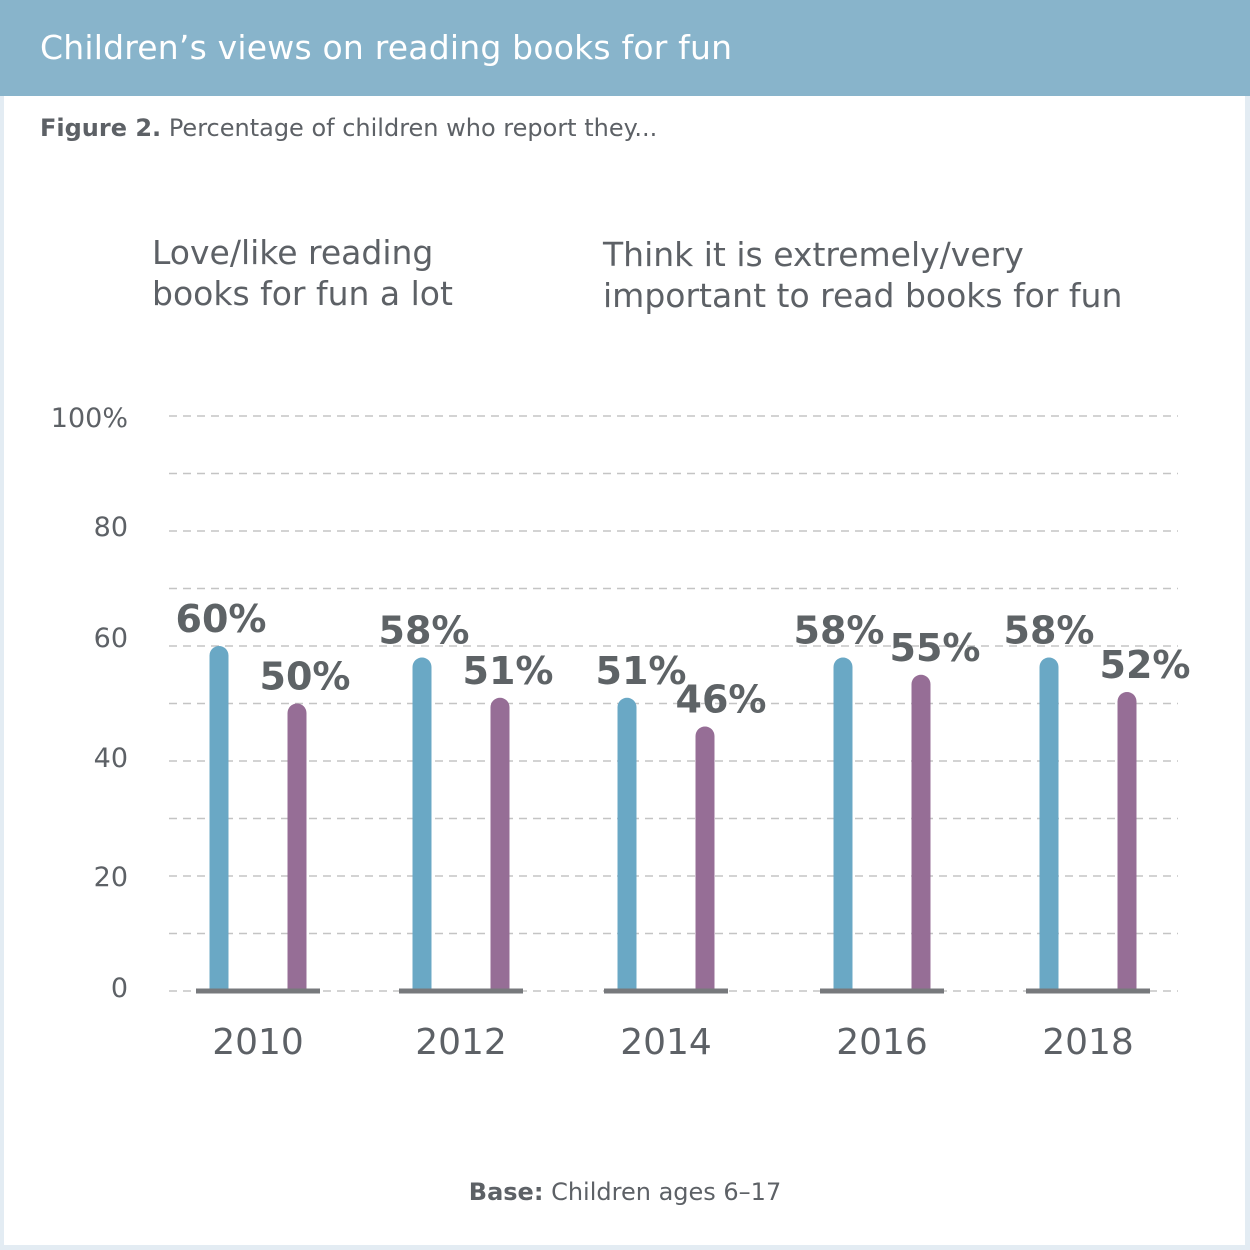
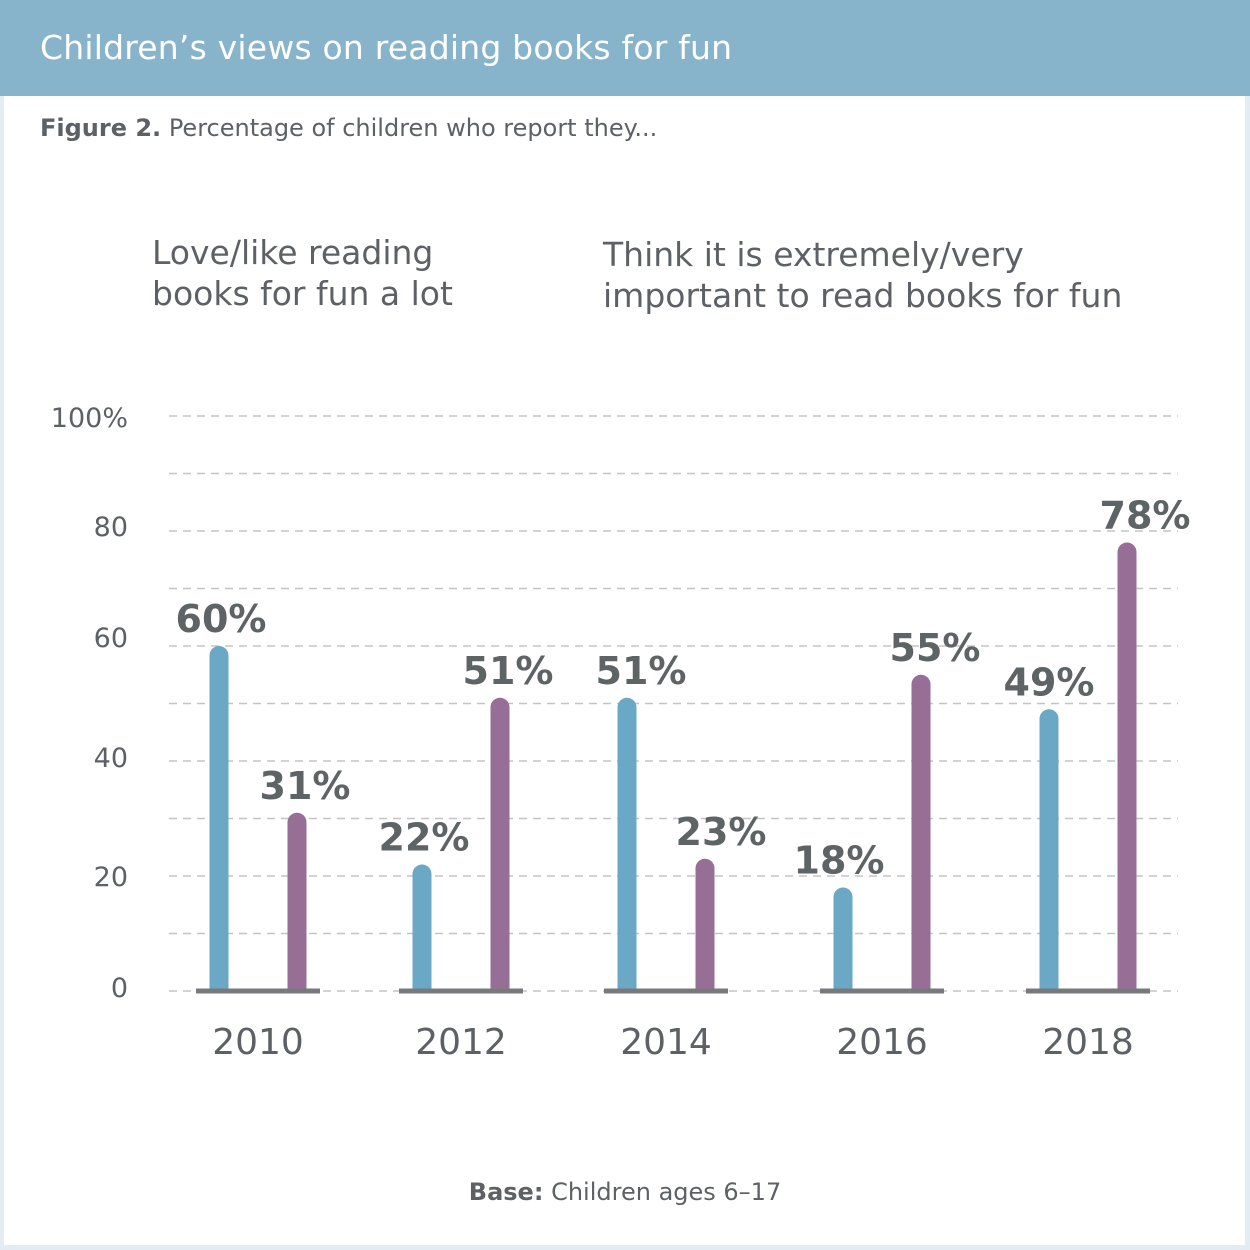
Think it is extremely/very important to read books for fun/2010: 50% -> 31%
Love/like reading books for fun a lot/2012: 58% -> 22%
Think it is extremely/very important to read books for fun/2014: 46% -> 23%
Love/like reading books for fun a lot/2016: 58% -> 18%
Love/like reading books for fun a lot/2018: 58% -> 49%
Think it is extremely/very important to read books for fun/2018: 52% -> 78%
